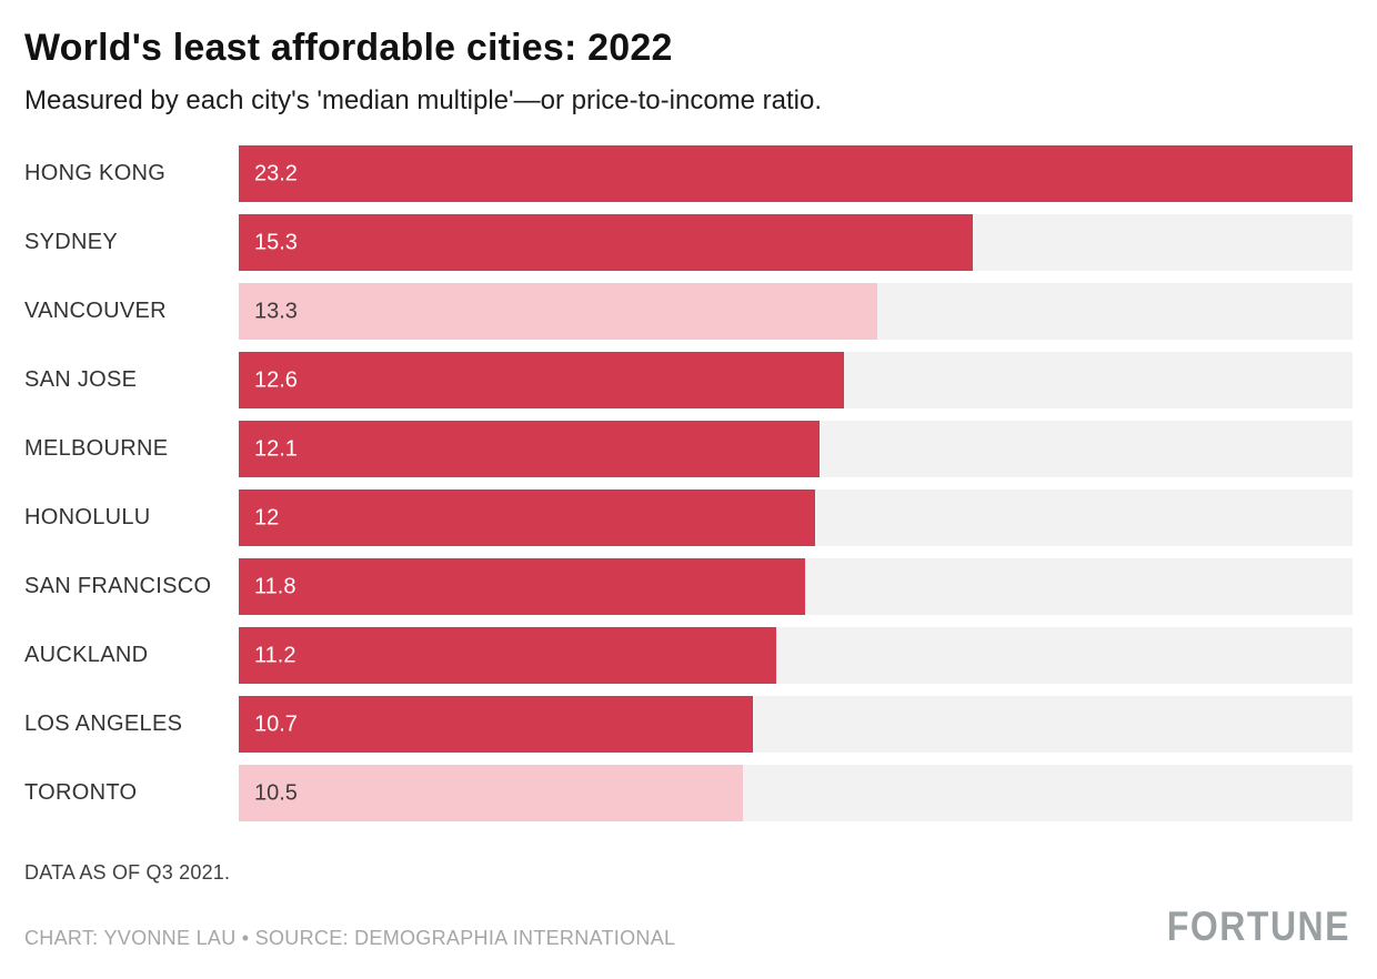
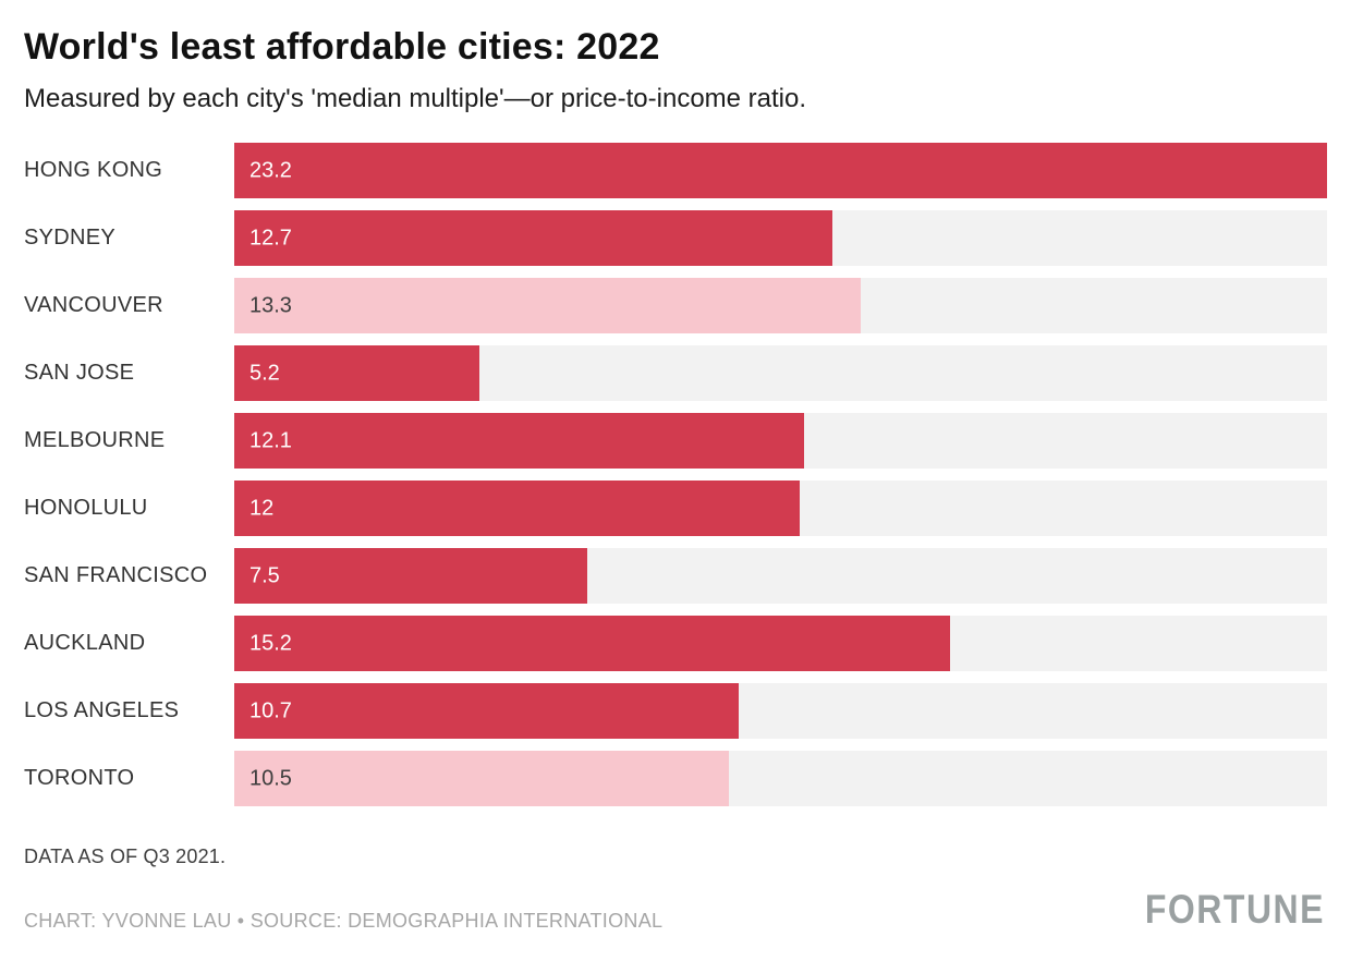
SYDNEY: 15.3 -> 12.7
SAN JOSE: 12.6 -> 5.2
SAN FRANCISCO: 11.8 -> 7.5
AUCKLAND: 11.2 -> 15.2
